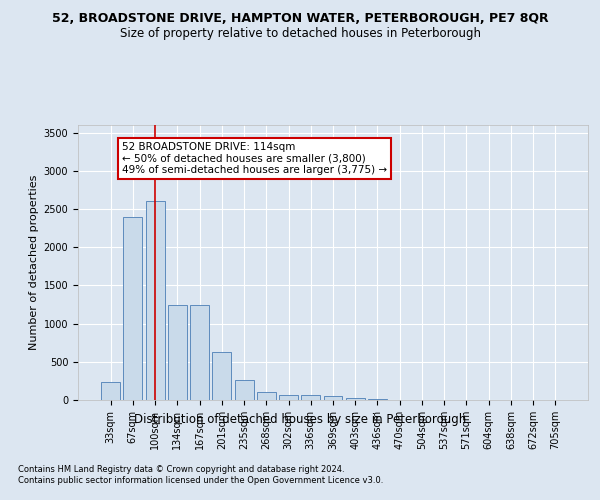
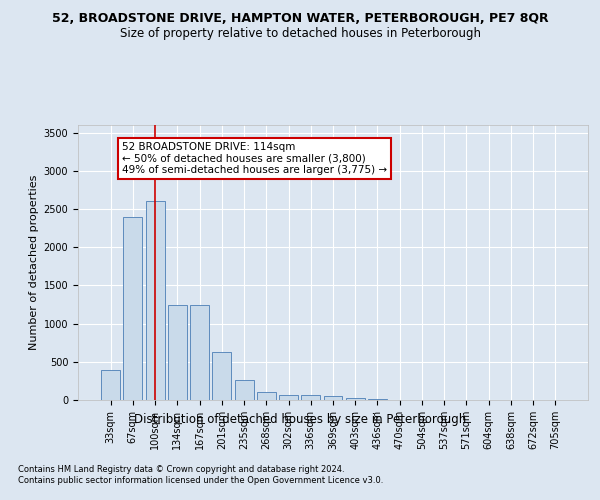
33sqm: 240 -> 390
